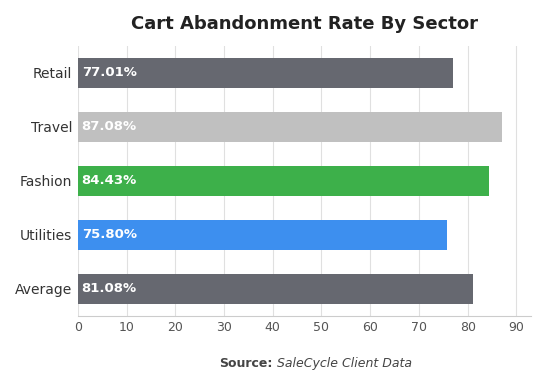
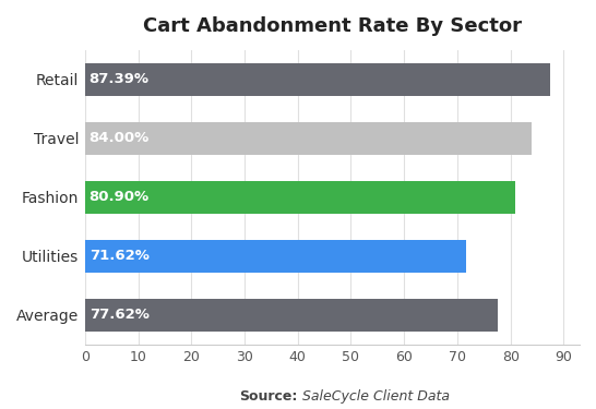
Retail: 77.01% -> 87.39%
Travel: 87.08% -> 84.00%
Fashion: 84.43% -> 80.90%
Utilities: 75.80% -> 71.62%
Average: 81.08% -> 77.62%
